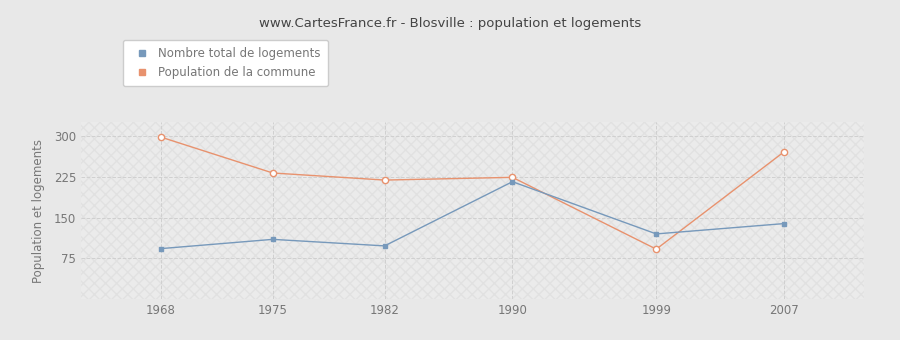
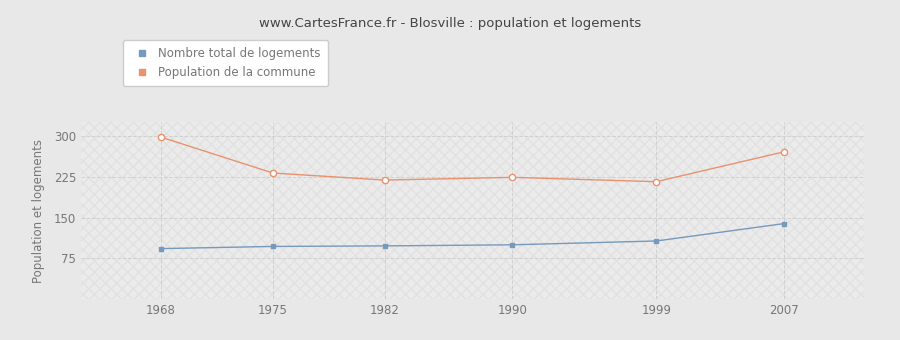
Nombre total de logements/1975: 110 -> 97
Nombre total de logements/1990: 216 -> 100
Nombre total de logements/1999: 120 -> 107
Population de la commune/1999: 92 -> 216
